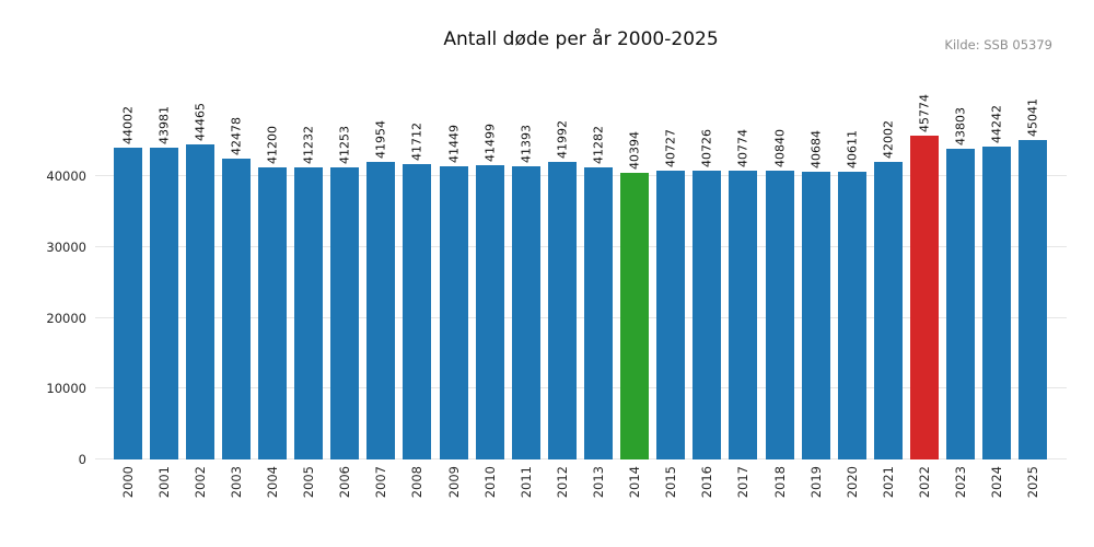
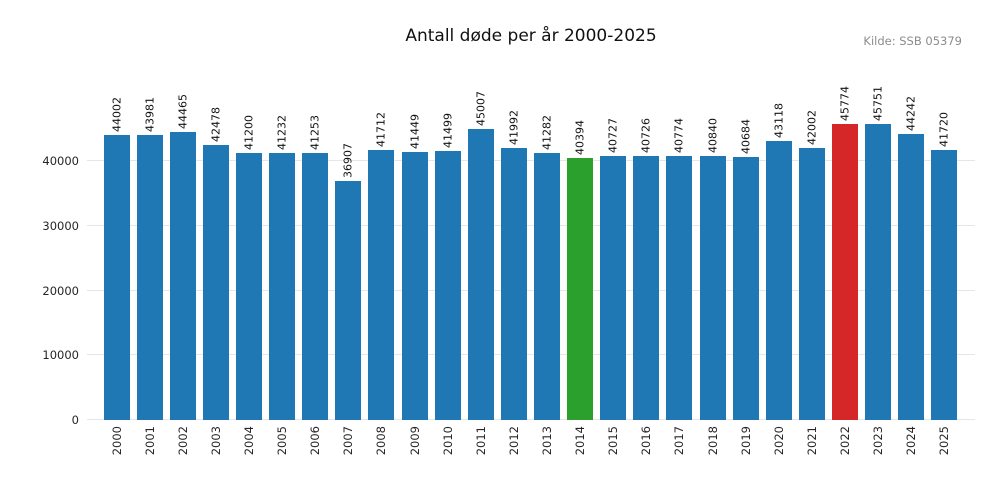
2007: 41954 -> 36907
2011: 41393 -> 45007
2020: 40611 -> 43118
2023: 43803 -> 45751
2025: 45041 -> 41720
